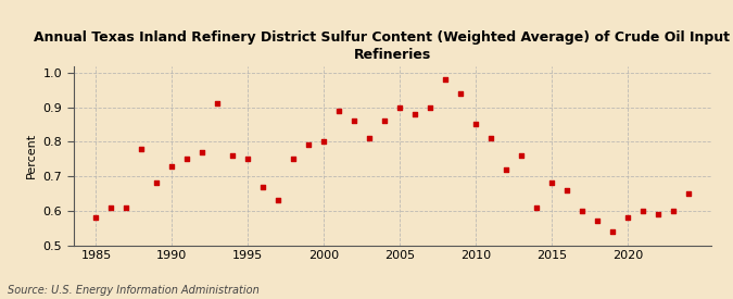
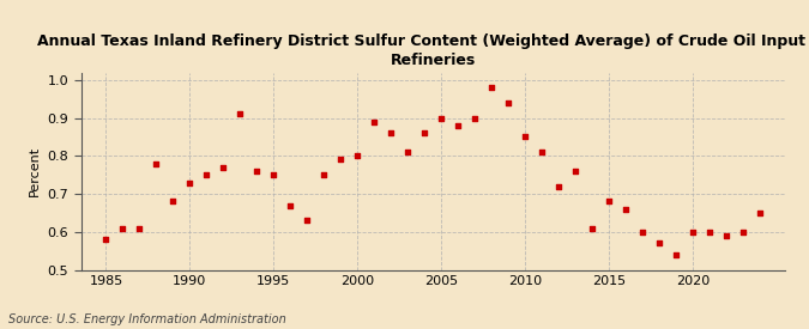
2020: 0.58 -> 0.60
